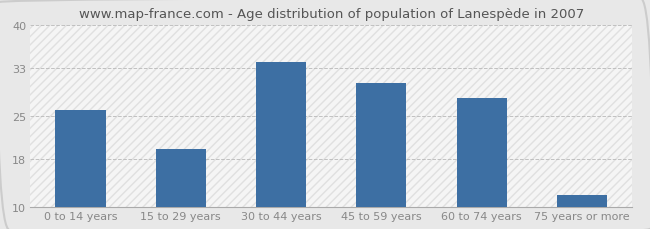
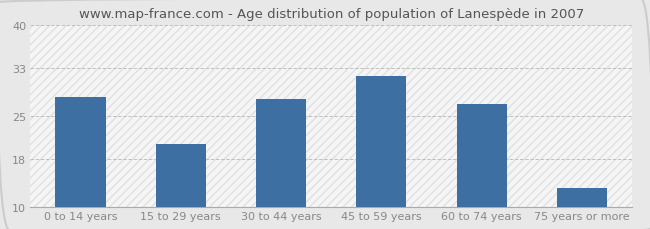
0 to 14 years: 26.0 -> 28.2
15 to 29 years: 19.5 -> 20.4
30 to 44 years: 34.0 -> 27.8
45 to 59 years: 30.5 -> 31.6
60 to 74 years: 28.0 -> 27.0
75 years or more: 12.0 -> 13.2
